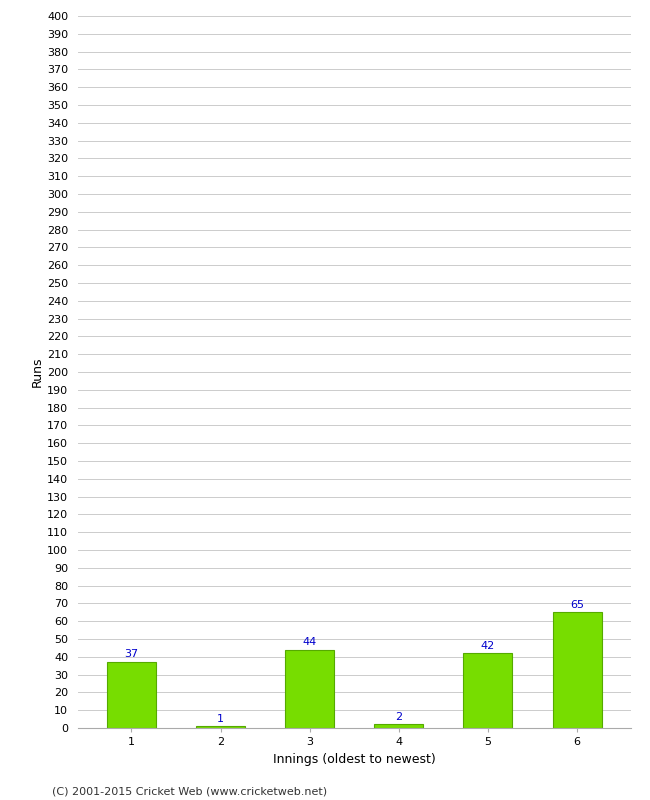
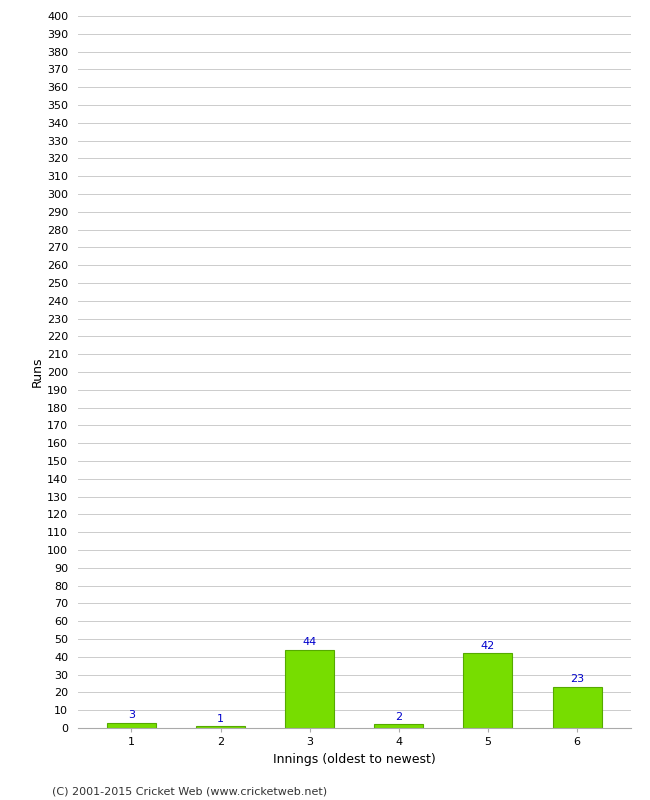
1: 37 -> 3
6: 65 -> 23
